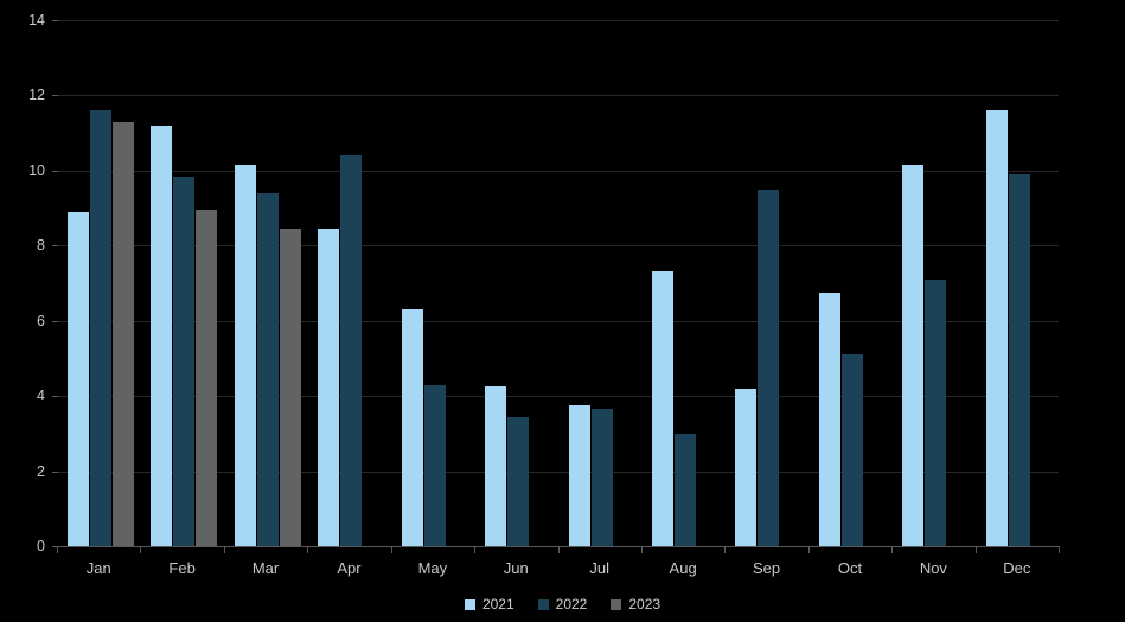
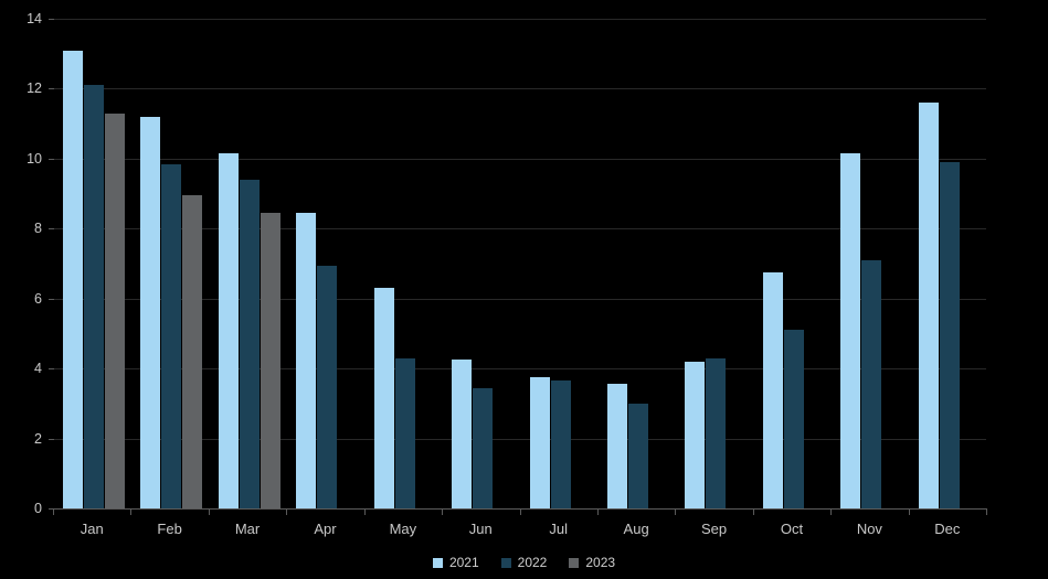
2021/Jan: 8.9 -> 13.1
2022/Jan: 11.6 -> 12.1
2022/Apr: 10.4 -> 7.0
2021/Aug: 7.3 -> 3.5
2022/Sep: 9.5 -> 4.3
